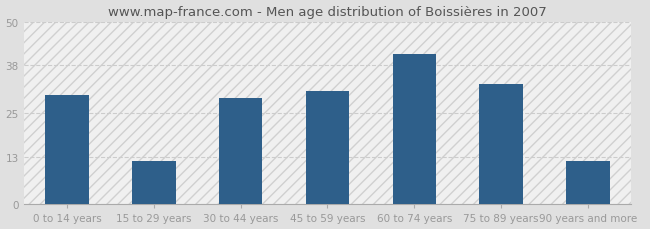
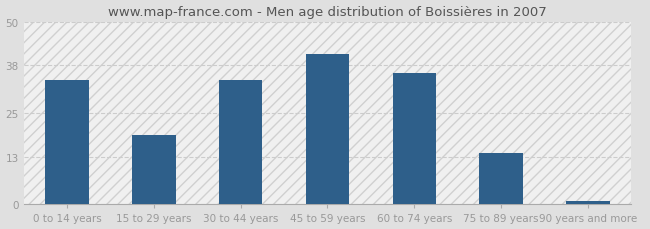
0 to 14 years: 30 -> 34
15 to 29 years: 12 -> 19
30 to 44 years: 29 -> 34
45 to 59 years: 31 -> 41
60 to 74 years: 41 -> 36
75 to 89 years: 33 -> 14
90 years and more: 12 -> 1
